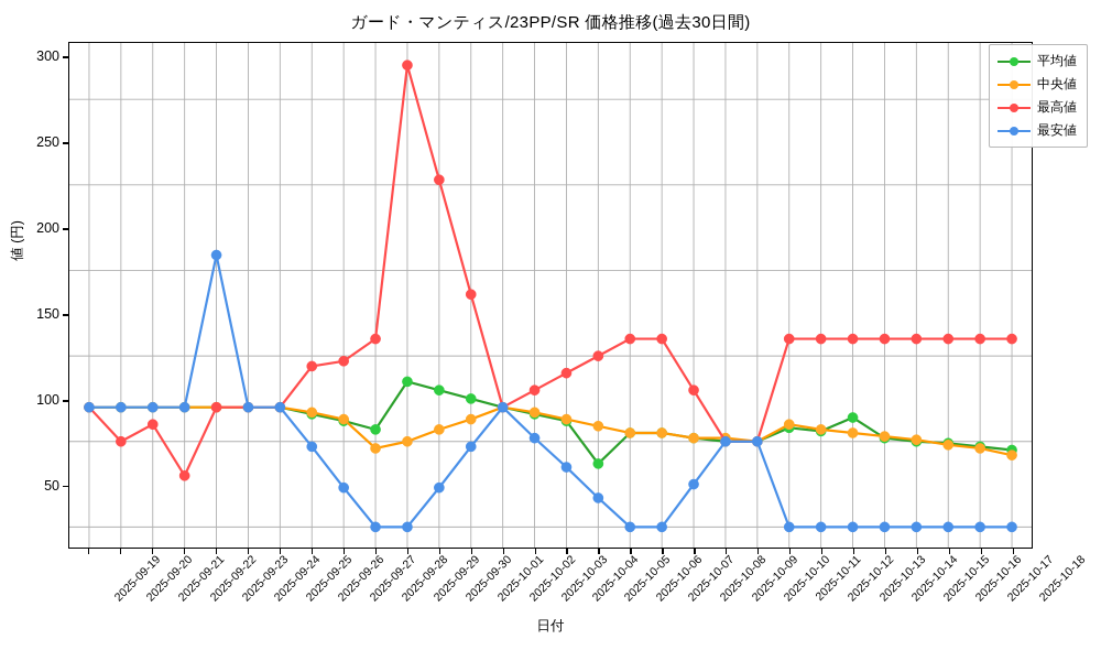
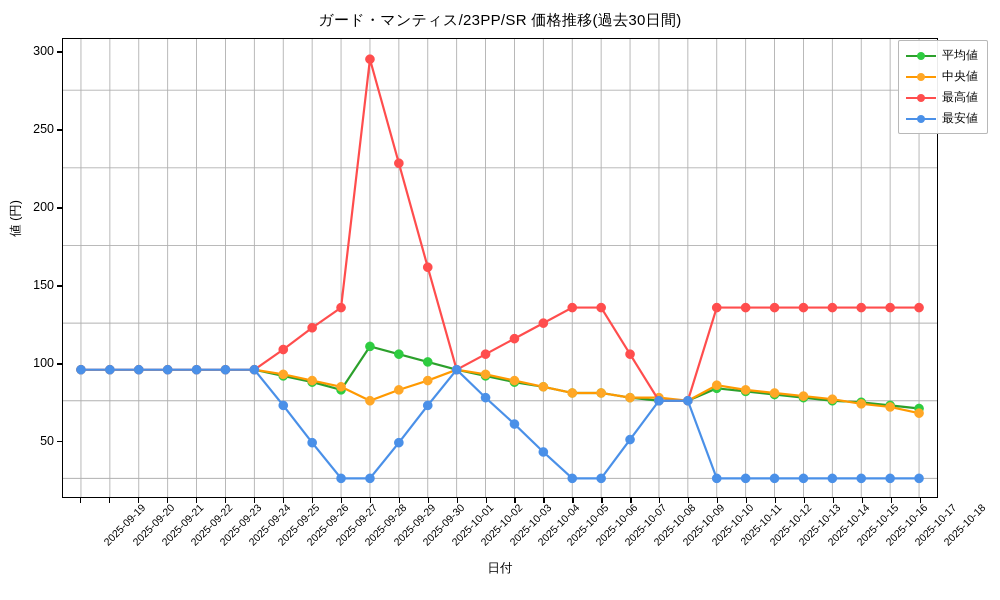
最高値/2025-09-20: 100 -> 120
最高値/2025-09-21: 110 -> 120
最高値/2025-09-22: 80 -> 120
最安値/2025-09-23: 209 -> 120
最高値/2025-09-26: 144 -> 133
中央値/2025-09-28: 96 -> 109
平均値/2025-10-05: 87 -> 109
平均値/2025-10-13: 114 -> 104
